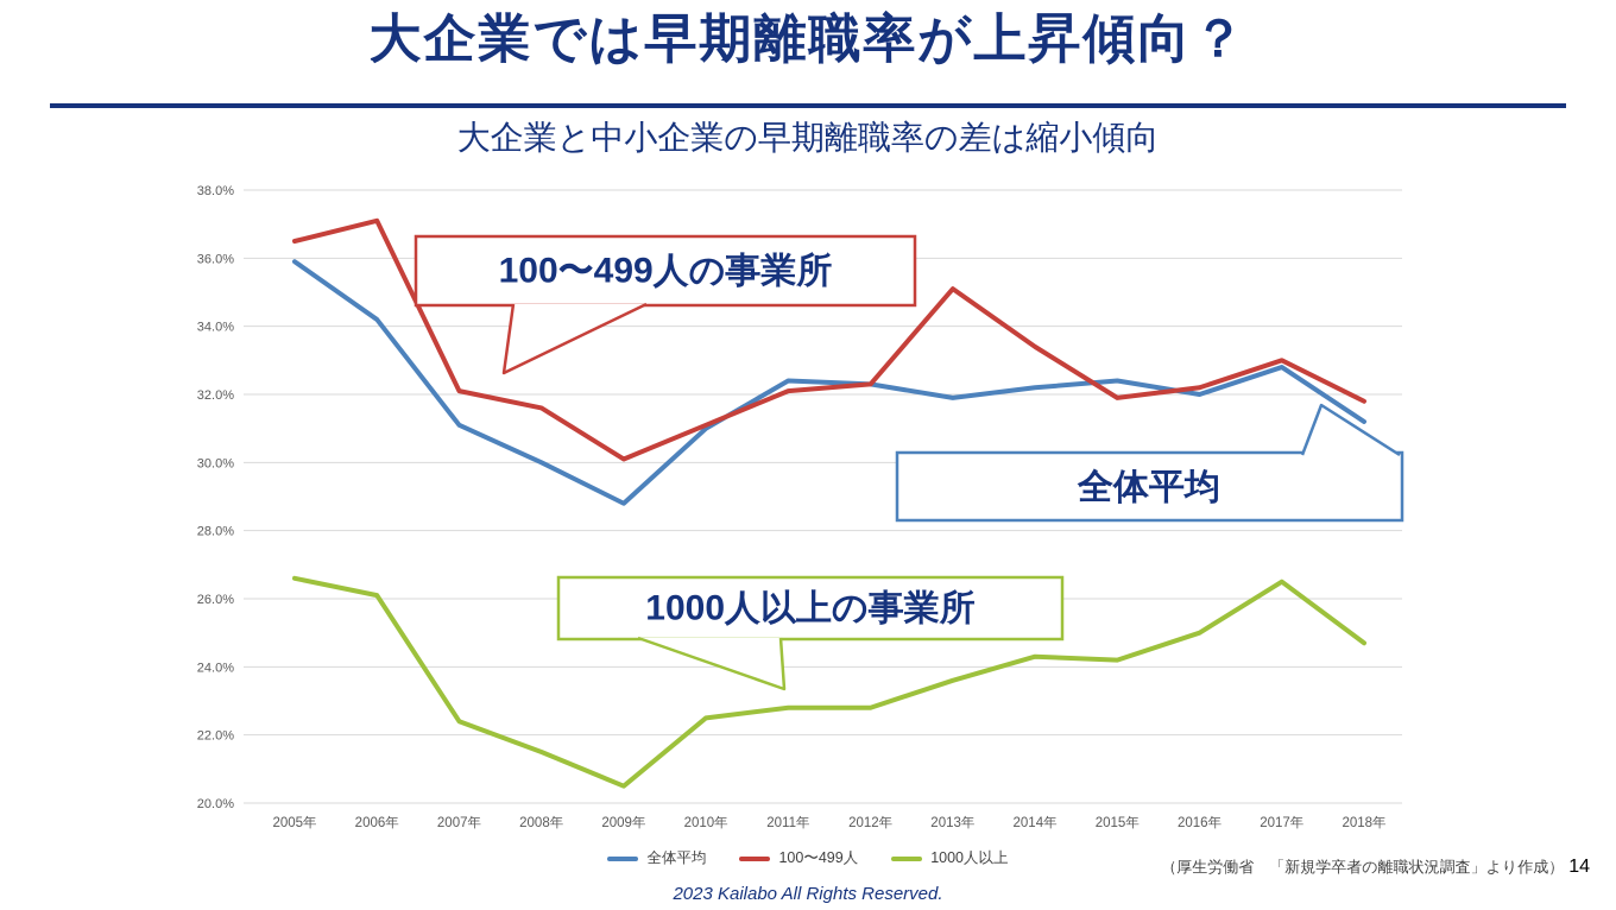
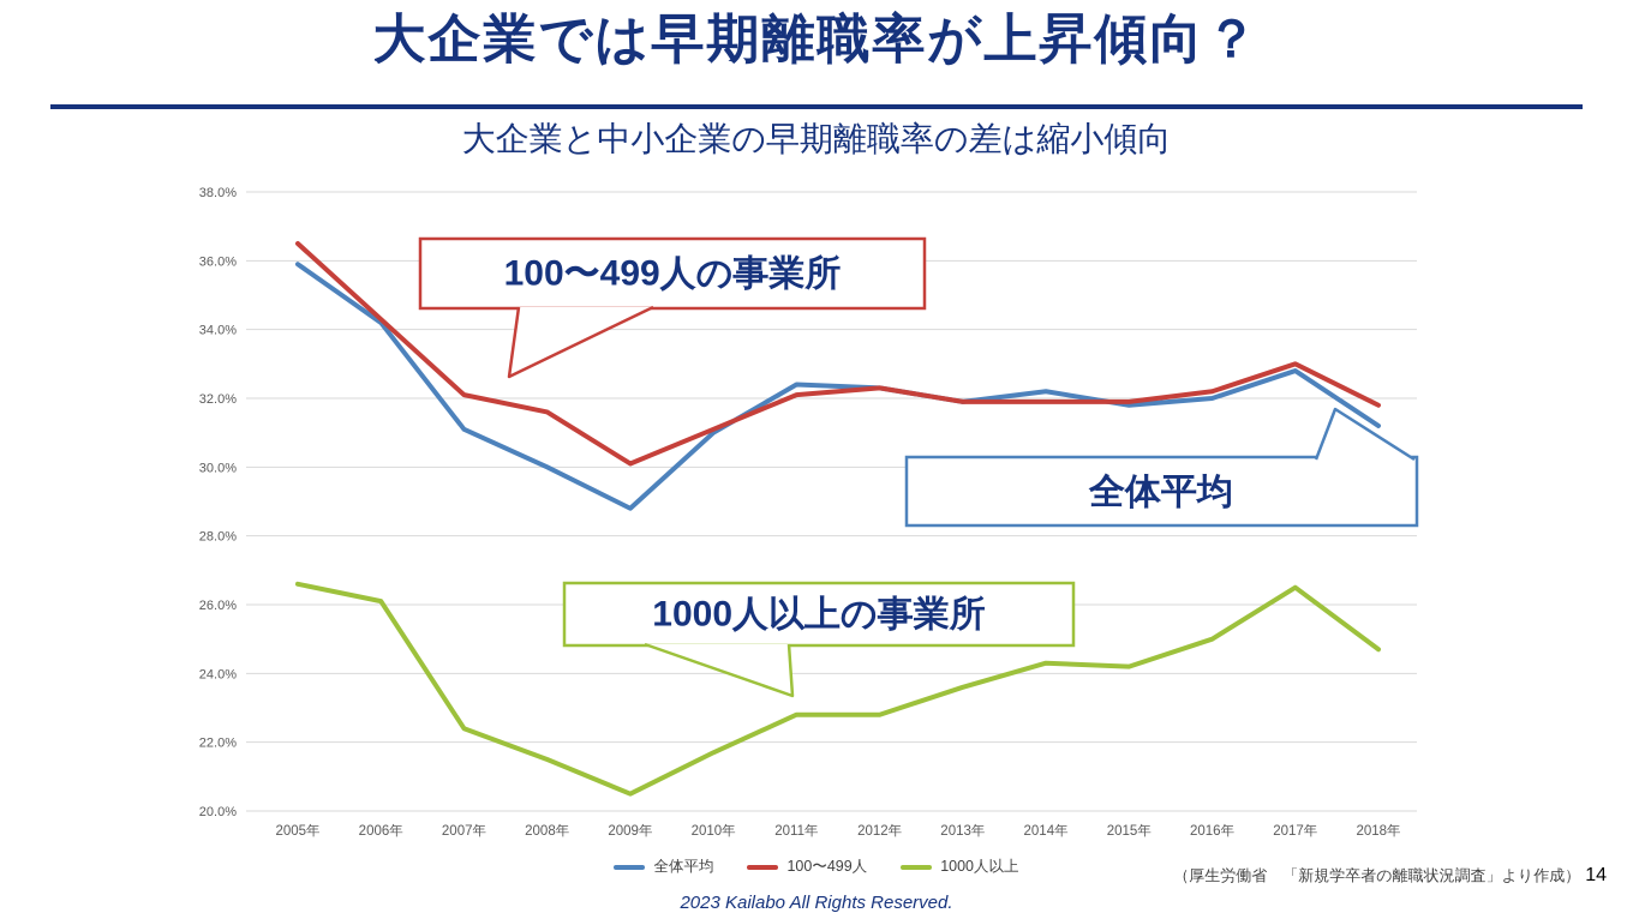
100〜499人/2006年: 37.1% -> 34.3%
1000人以上/2010年: 22.5% -> 21.7%
100〜499人/2013年: 35.1% -> 31.9%
100〜499人/2014年: 33.4% -> 31.9%
全体平均/2015年: 32.4% -> 31.8%
